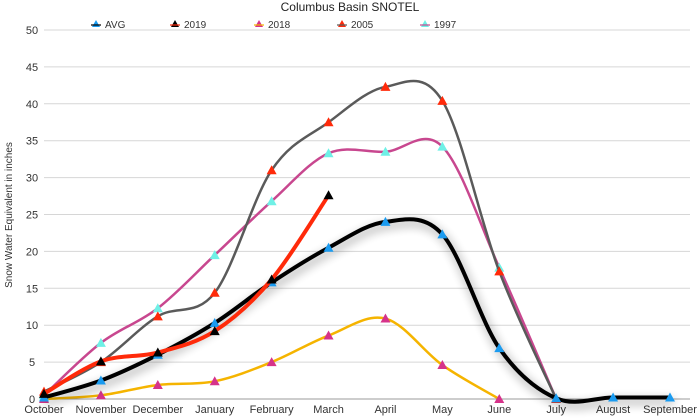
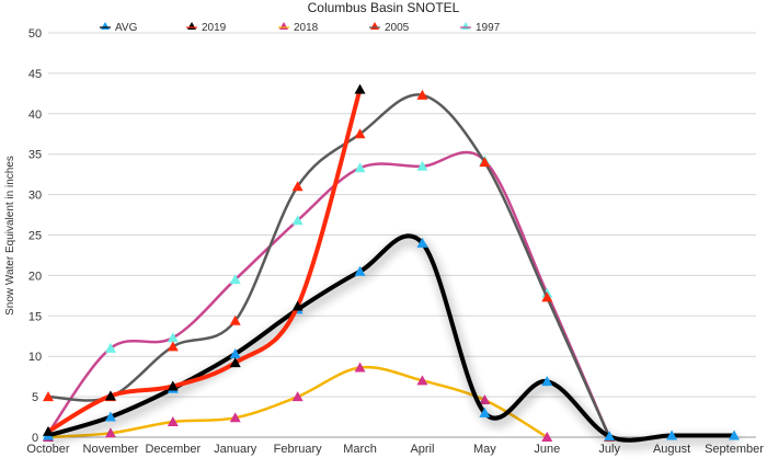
2005/October: 1 -> 5
1997/November: 8 -> 11
2019/March: 28 -> 43
2018/April: 11 -> 7
AVG/May: 22 -> 3
2005/May: 40 -> 34
